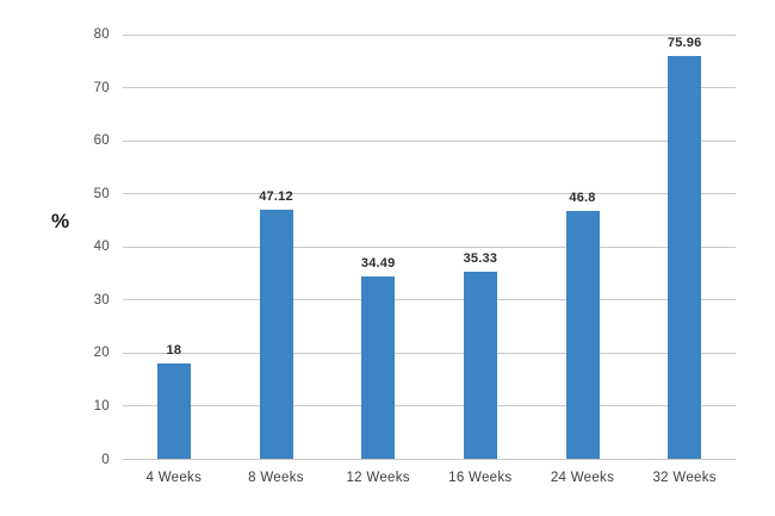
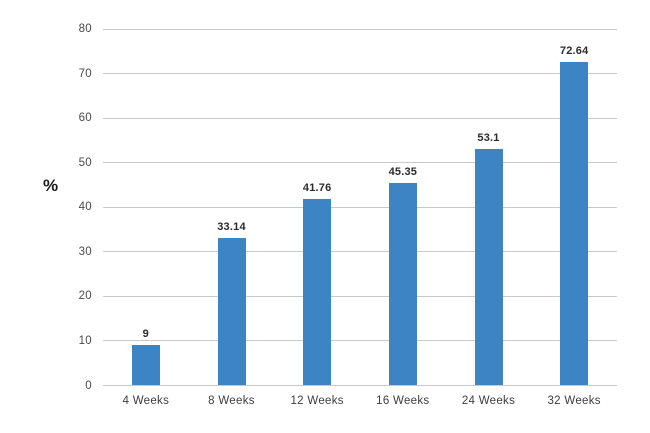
4 Weeks: 18 -> 9
8 Weeks: 47.12 -> 33.14
12 Weeks: 34.49 -> 41.76
16 Weeks: 35.33 -> 45.35
24 Weeks: 46.8 -> 53.1
32 Weeks: 75.96 -> 72.64
